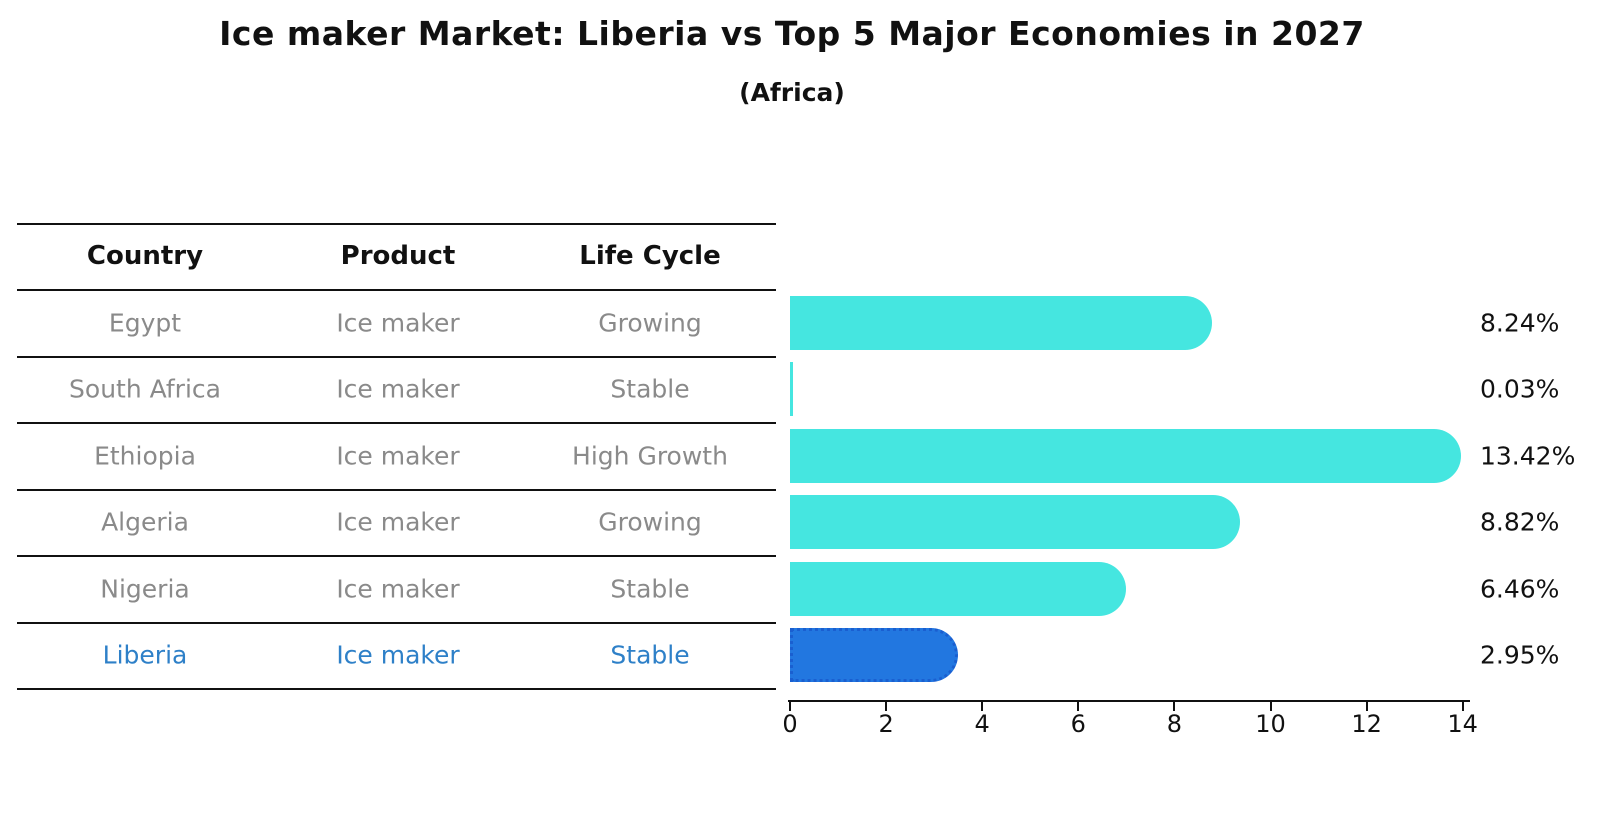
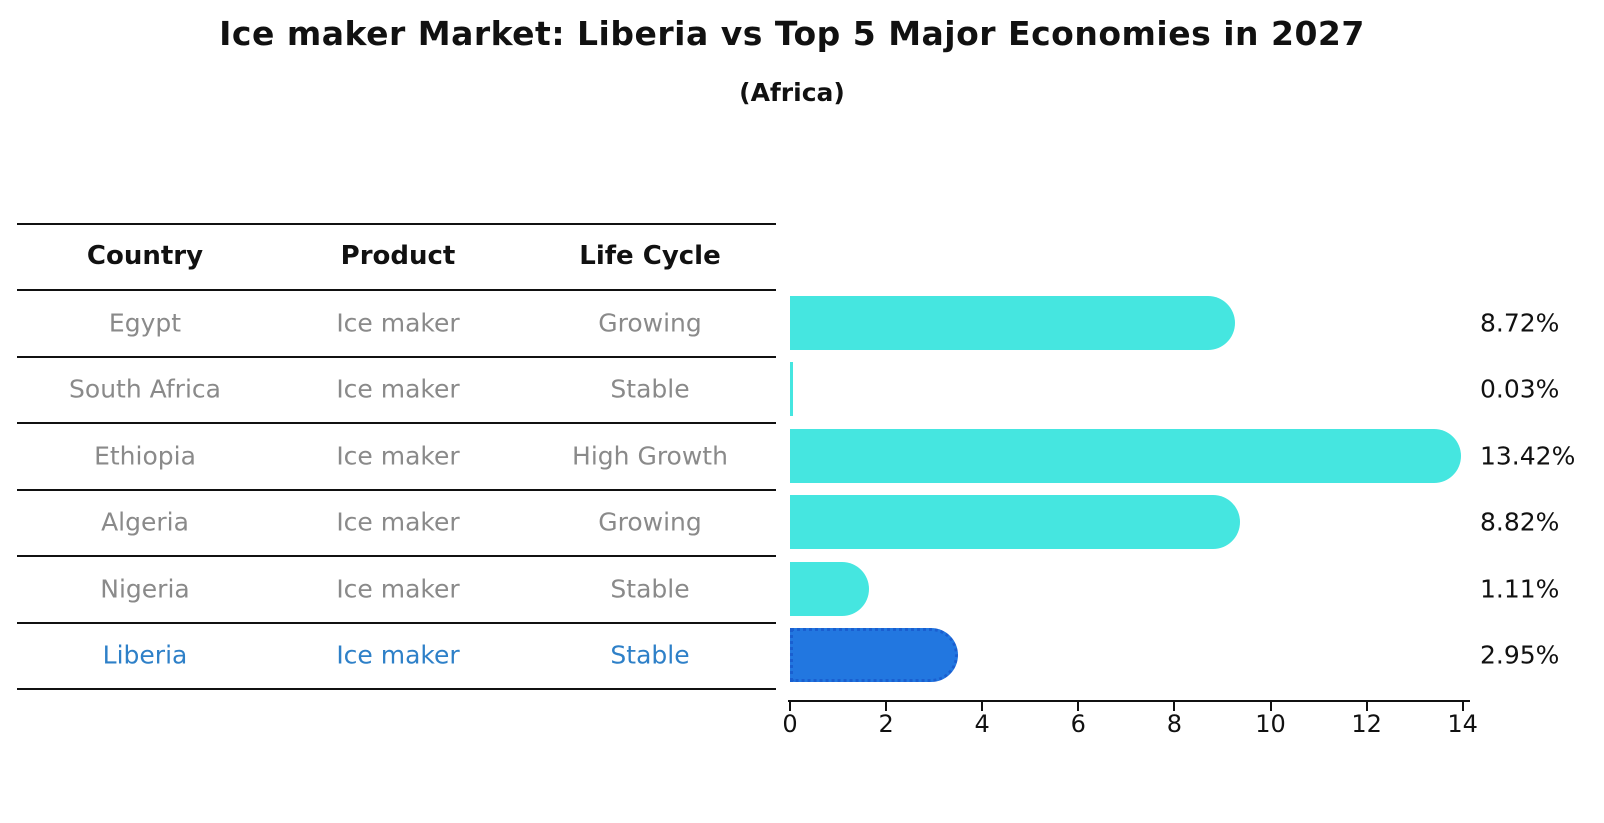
Egypt: 8.24% -> 8.72%
Nigeria: 6.46% -> 1.11%
